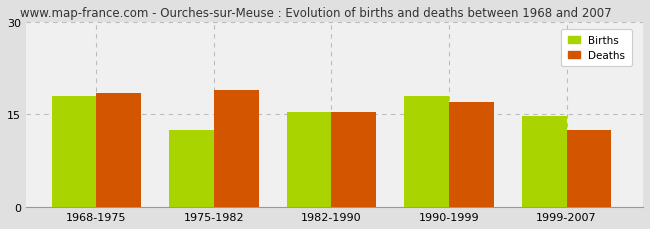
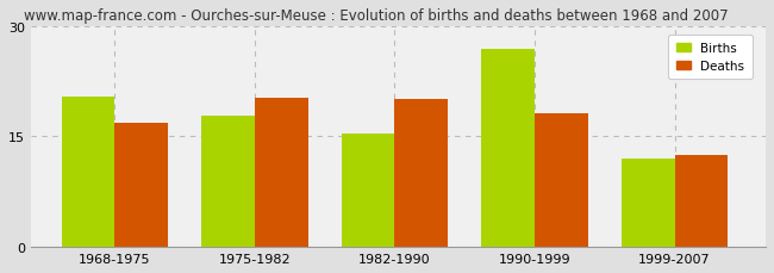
Births/1968-1975: 18.0 -> 20.4
Deaths/1968-1975: 18.5 -> 16.8
Births/1975-1982: 12.5 -> 17.8
Deaths/1975-1982: 19.0 -> 20.2
Deaths/1982-1990: 15.4 -> 20.0
Births/1990-1999: 18.0 -> 26.8
Deaths/1990-1999: 17.0 -> 18.2
Births/1999-2007: 14.8 -> 12.0
